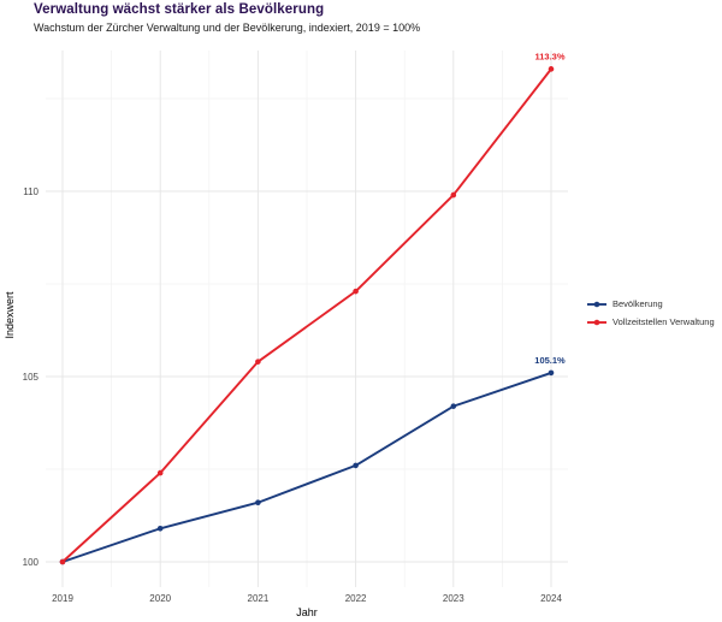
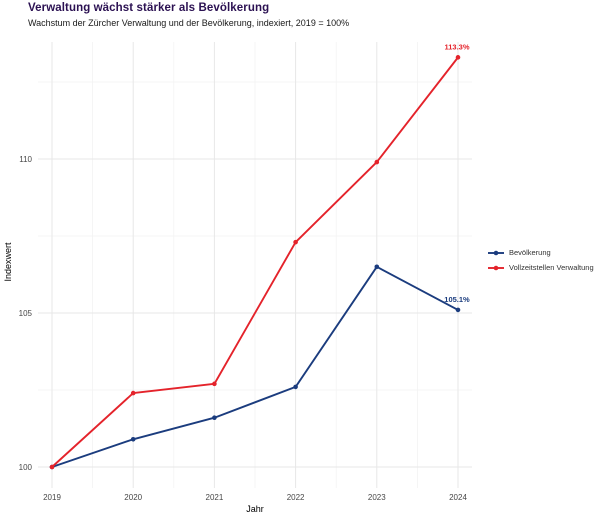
Vollzeitstellen Verwaltung/2021: 105.4 -> 102.7
Bevölkerung/2023: 104.2 -> 106.5
